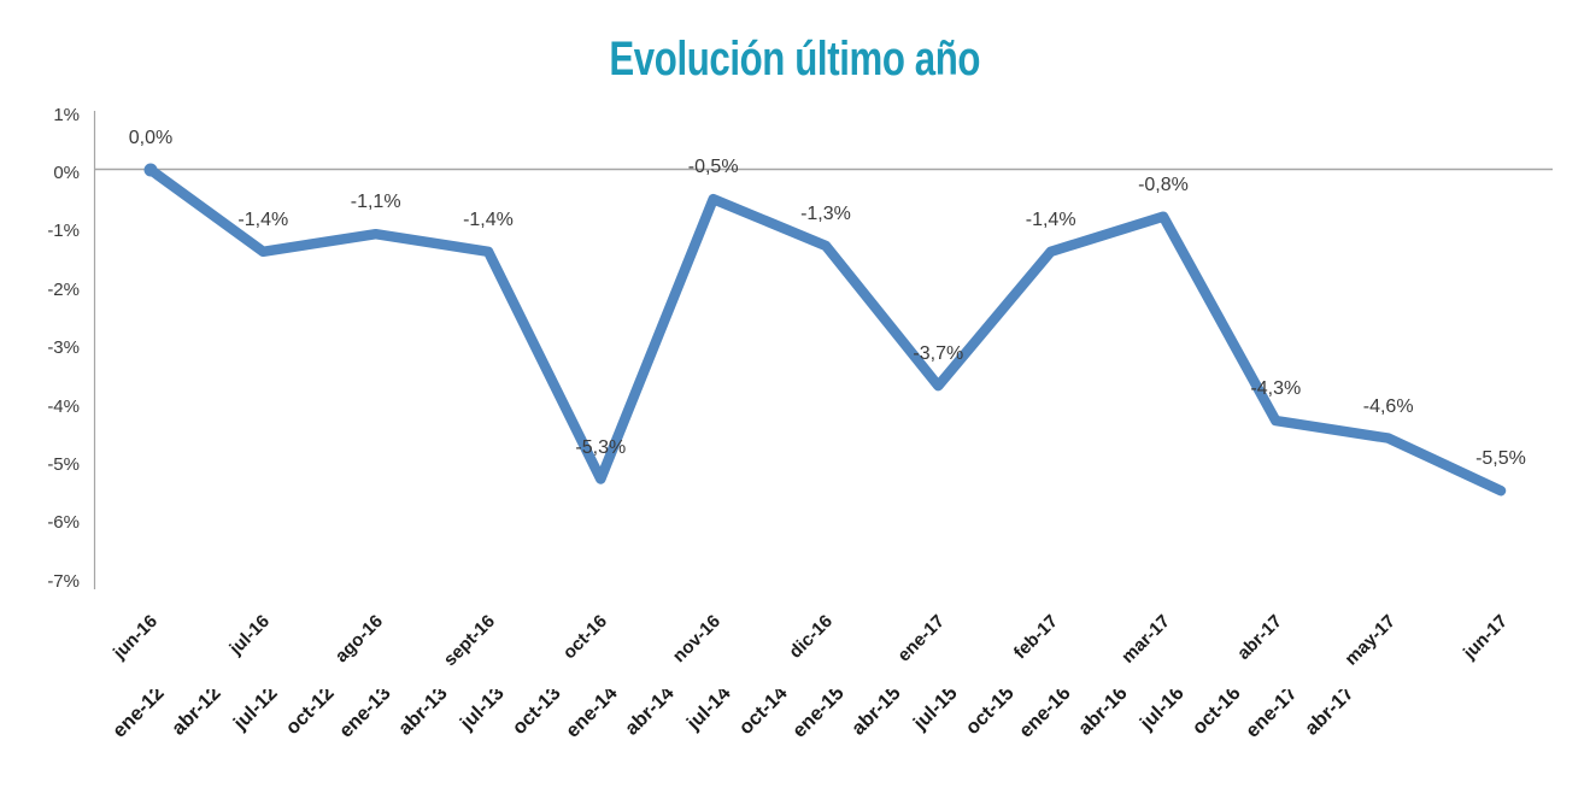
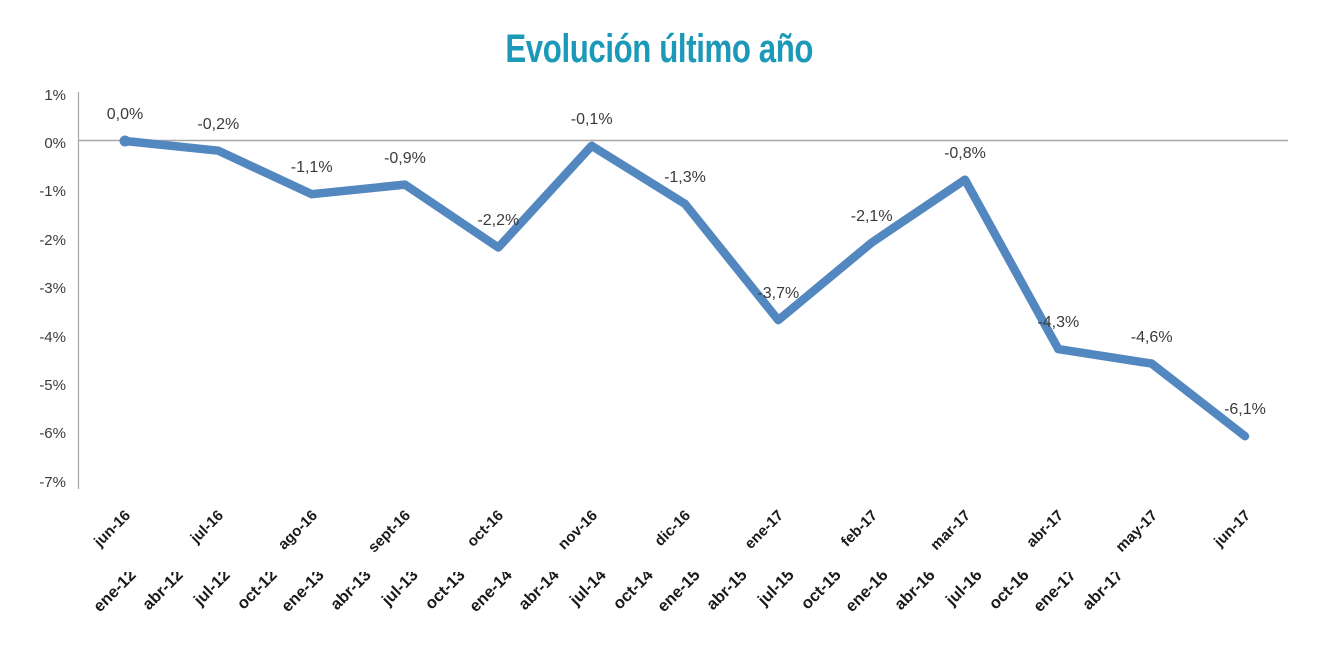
jul-16: -1,4% -> -0,2%
sept-16: -1,4% -> -0,9%
oct-16: -5,3% -> -2,2%
nov-16: -0,5% -> -0,1%
feb-17: -1,4% -> -2,1%
jun-17: -5,5% -> -6,1%
